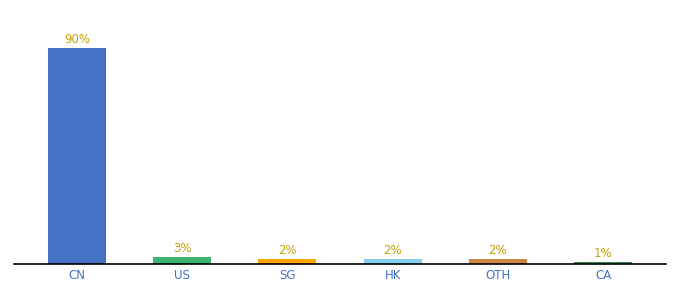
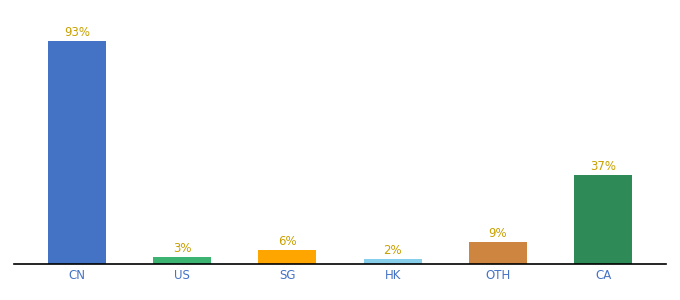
CN: 90% -> 93%
SG: 2% -> 6%
OTH: 2% -> 9%
CA: 1% -> 37%
